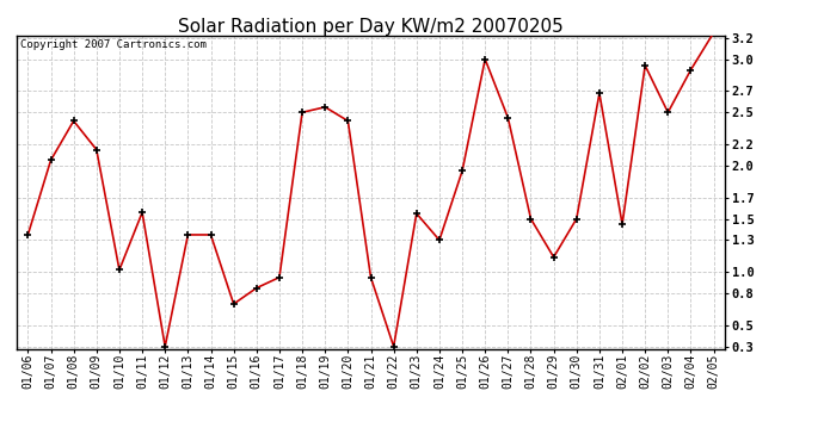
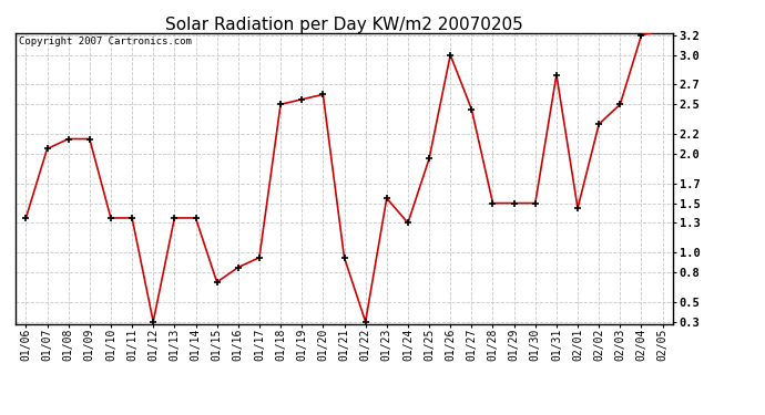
01/08: 2.42 -> 2.15
01/10: 1.02 -> 1.35
01/11: 1.56 -> 1.35
01/20: 2.42 -> 2.60
01/29: 1.14 -> 1.50
01/31: 2.68 -> 2.80
02/02: 2.94 -> 2.30
02/04: 2.90 -> 3.20
